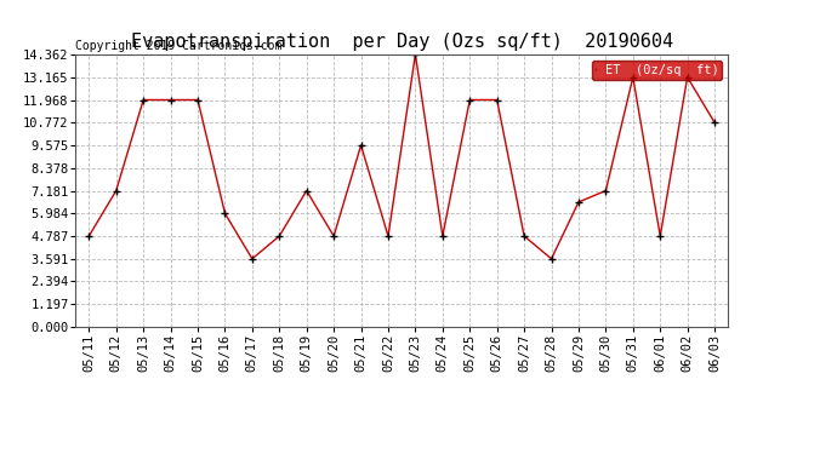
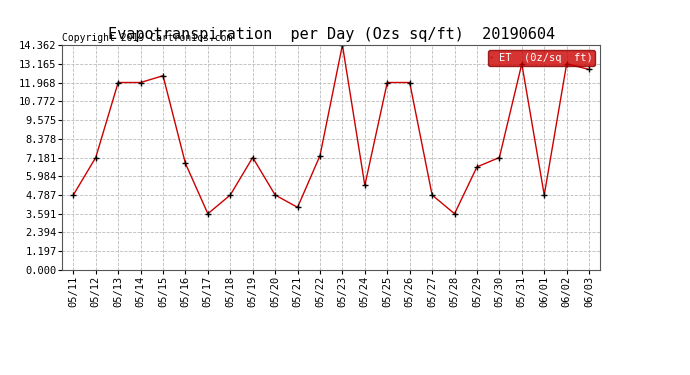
05/15: 12.0 -> 12.4
05/16: 6.0 -> 6.8
05/21: 9.6 -> 4.0
05/22: 4.8 -> 7.3
05/24: 4.8 -> 5.4
06/03: 10.8 -> 12.8
